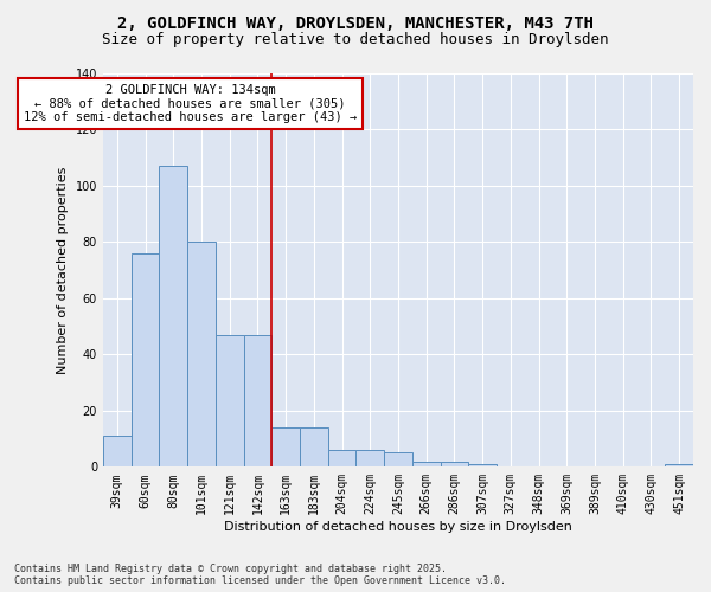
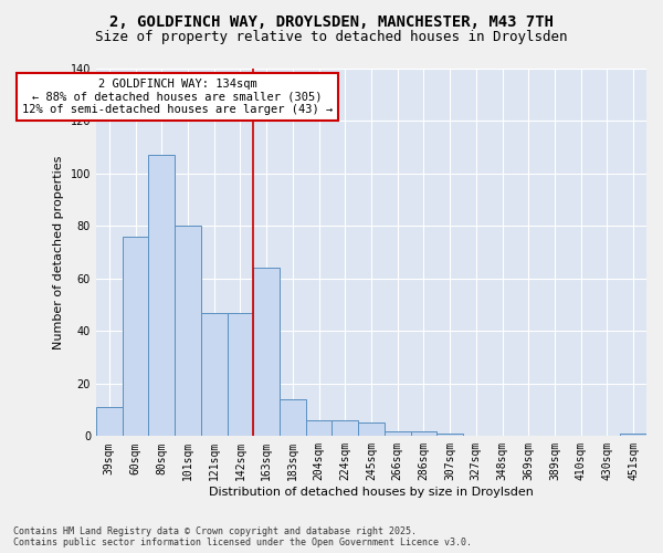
163sqm: 14 -> 64
